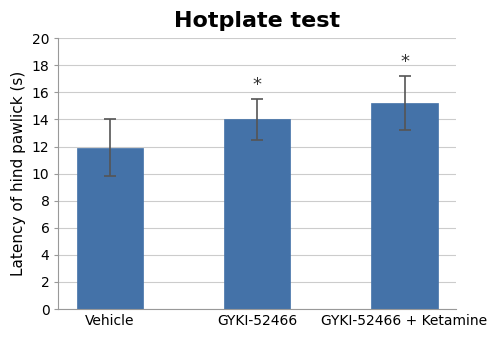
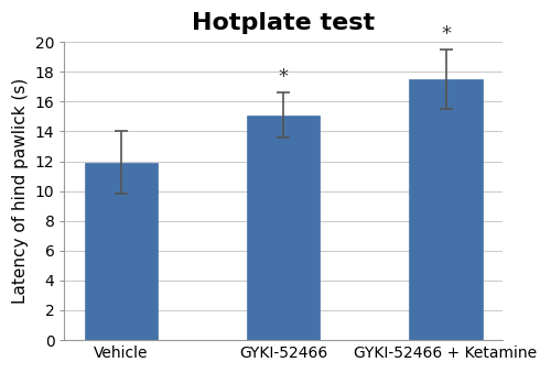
GYKI-52466: 14.0 -> 15.1
GYKI-52466 + Ketamine: 15.2 -> 17.5
